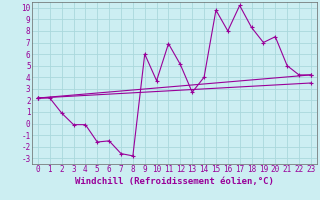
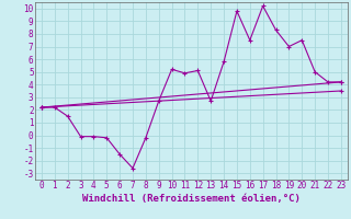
2: 0.9 -> 1.5
5: -1.6 -> -0.2
8: -2.8 -> -0.2
9: 6.0 -> 2.7
10: 3.7 -> 5.2
11: 6.9 -> 4.9
14: 4.0 -> 5.8
16: 8.0 -> 7.5
